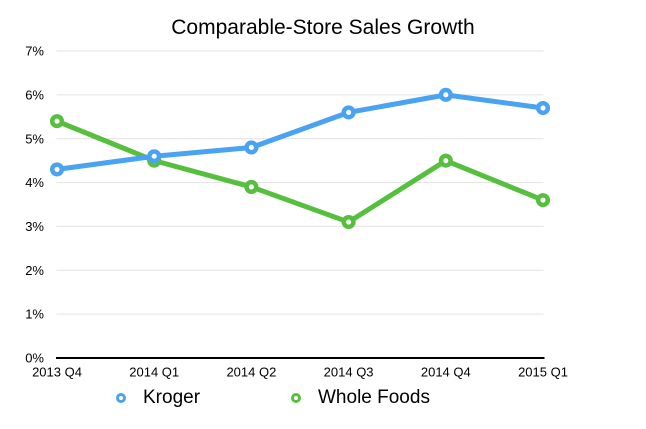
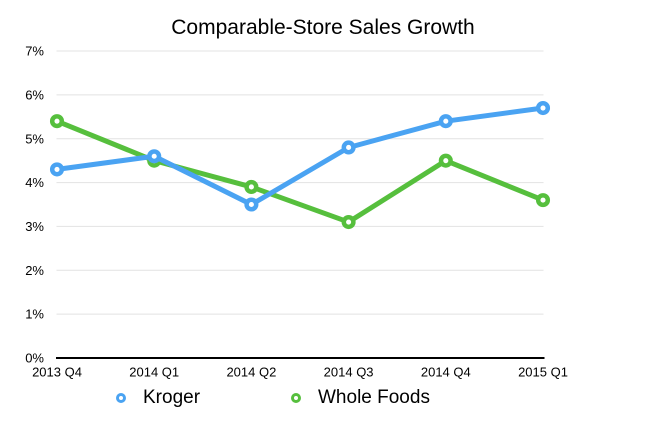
Kroger/2014 Q2: 4.8% -> 3.5%
Kroger/2014 Q3: 5.6% -> 4.8%
Kroger/2014 Q4: 6.0% -> 5.4%
